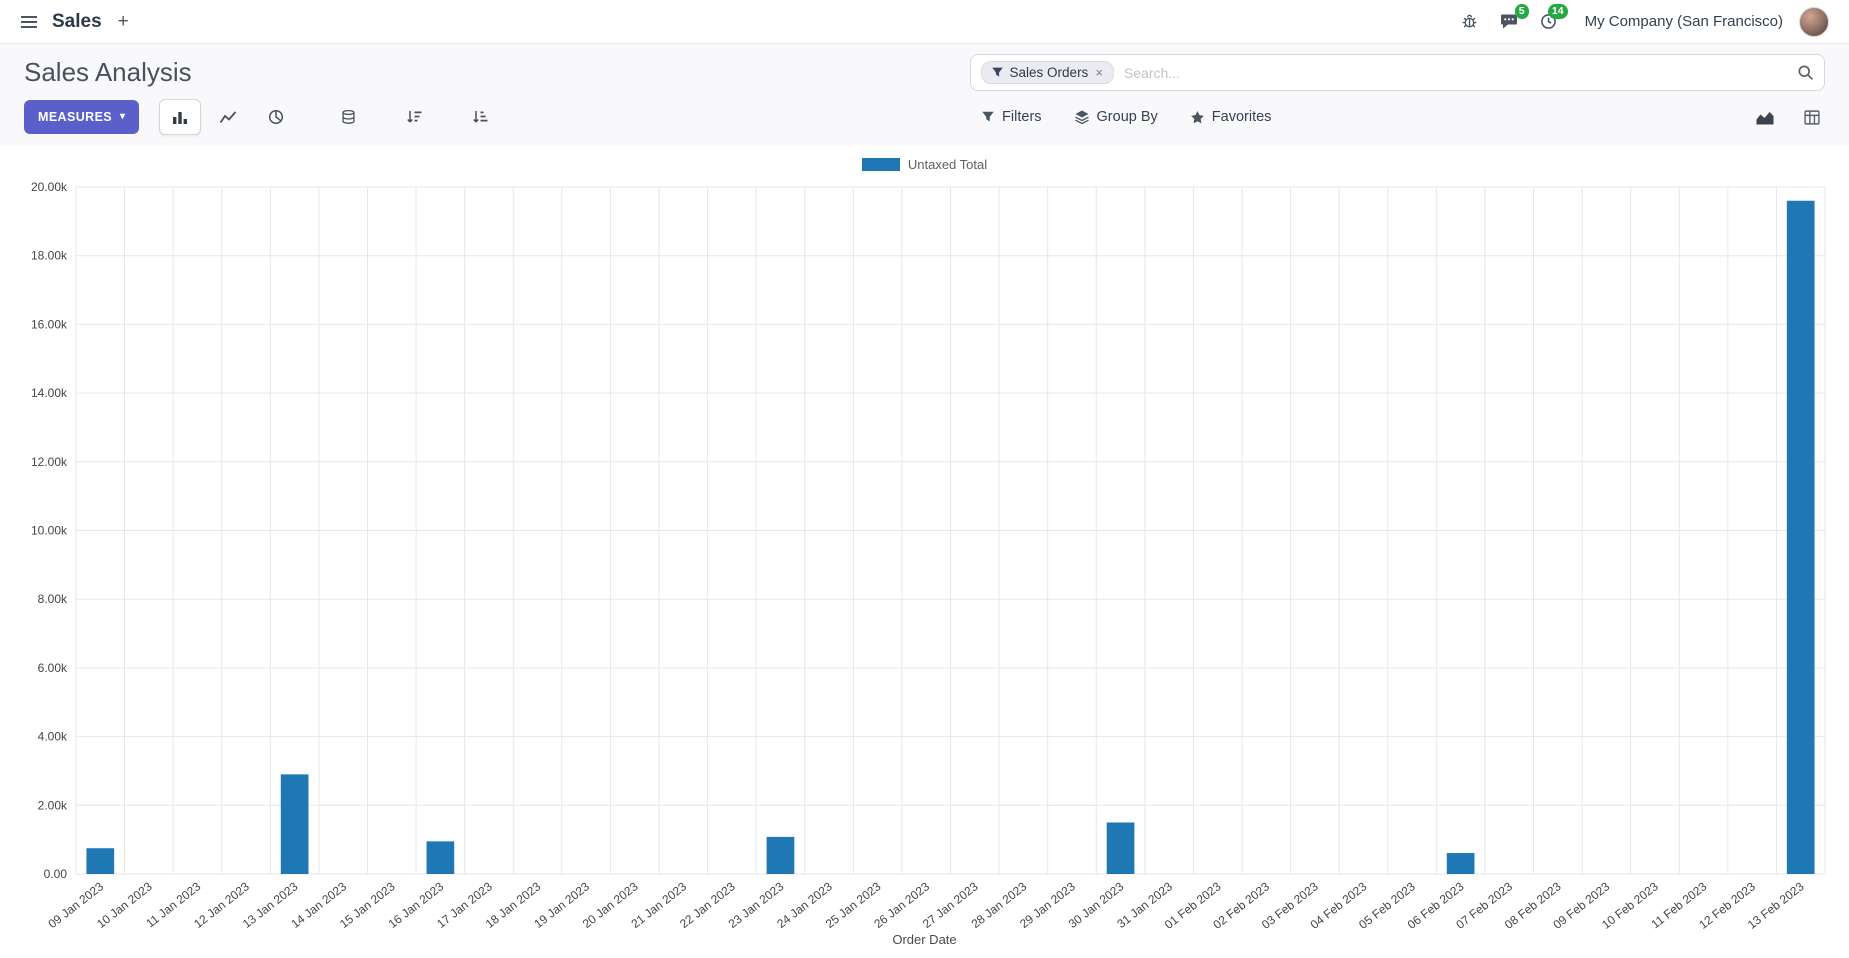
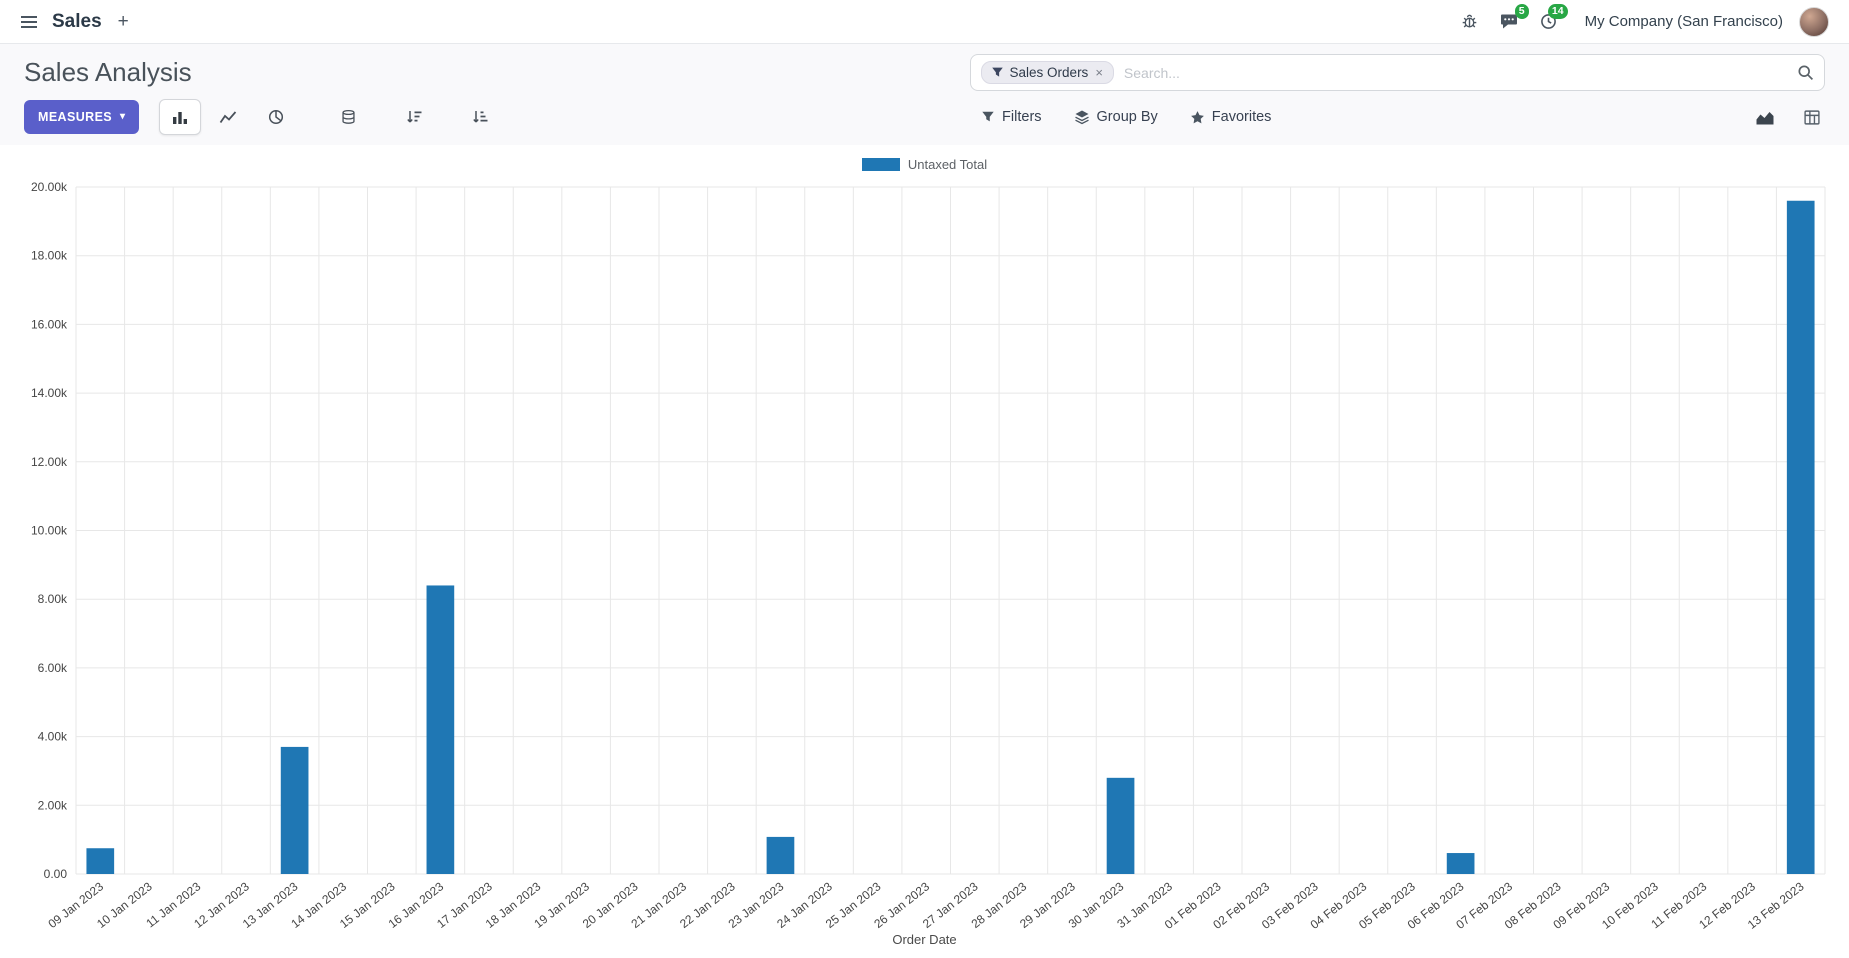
13 Jan 2023: 2.9k -> 3.7k
16 Jan 2023: 1.0k -> 8.4k
30 Jan 2023: 1.5k -> 2.8k
